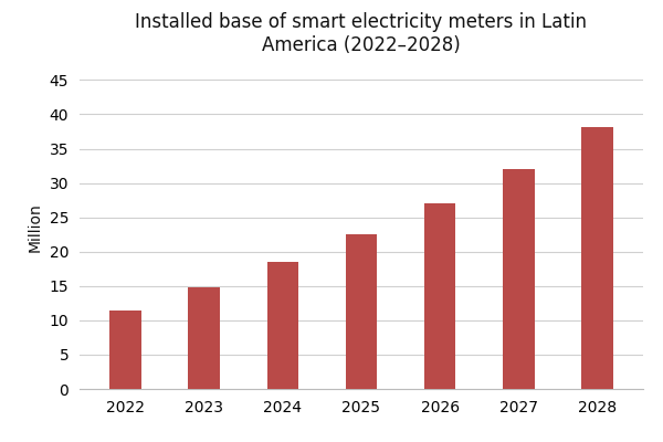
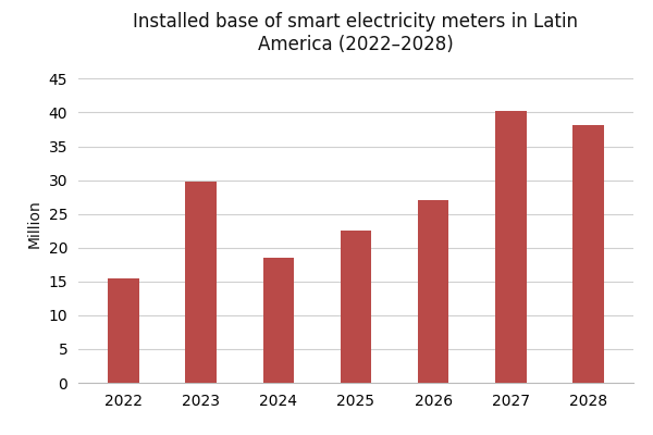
2022: 11.5 -> 15.4
2023: 14.8 -> 29.8
2027: 32.0 -> 40.2
